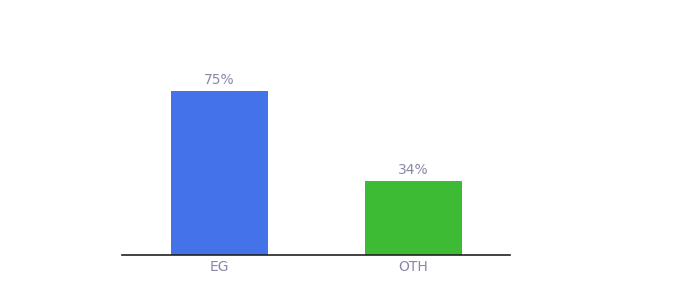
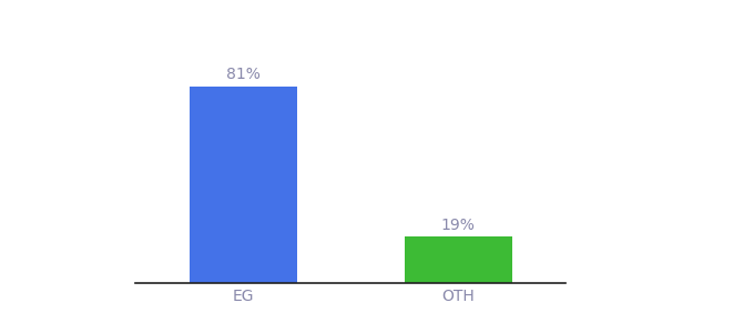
EG: 75% -> 81%
OTH: 34% -> 19%
